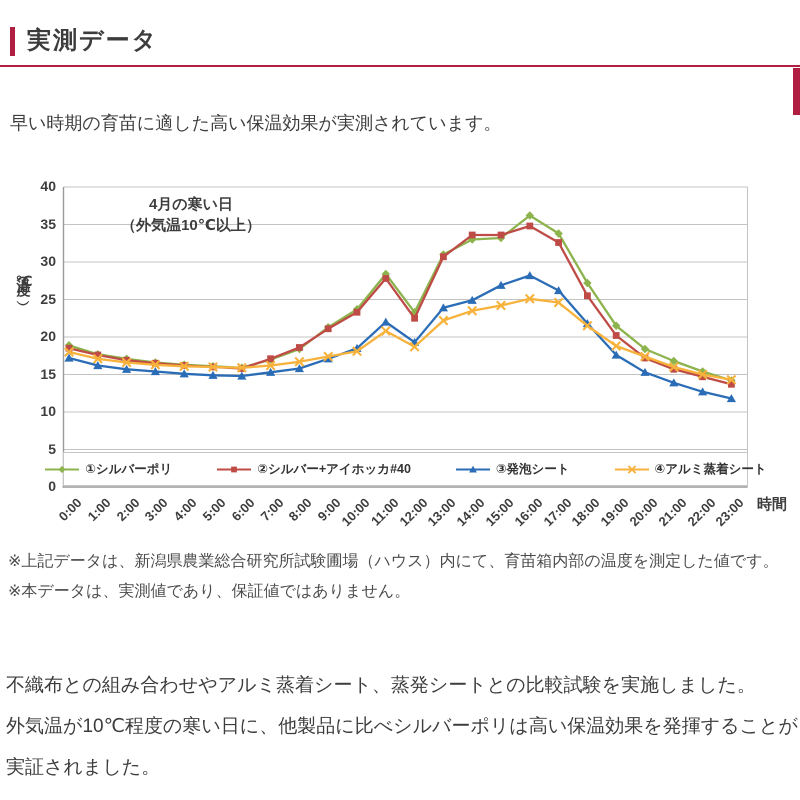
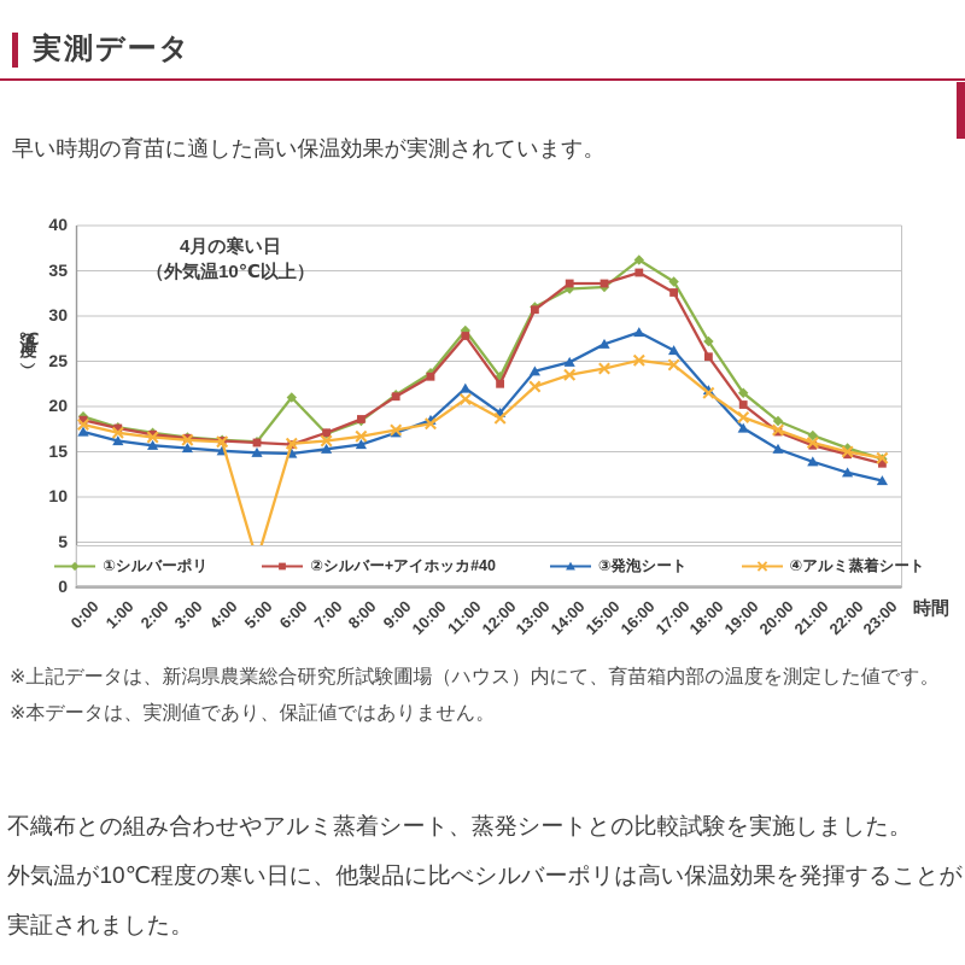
④アルミ蒸着シート/5:00: 16 -> 3
①シルバーポリ/6:00: 16 -> 21
